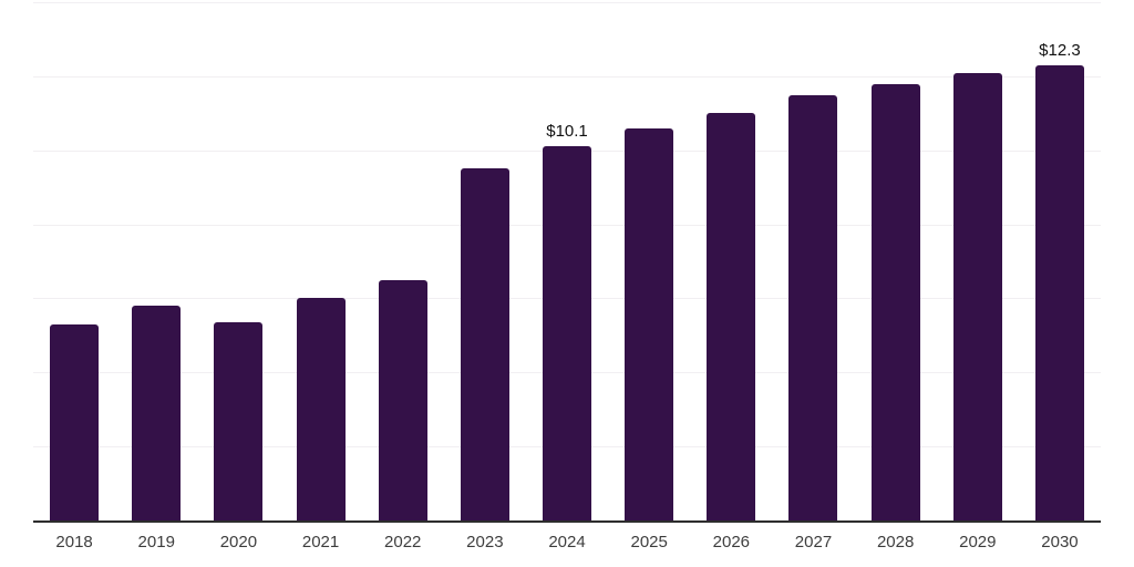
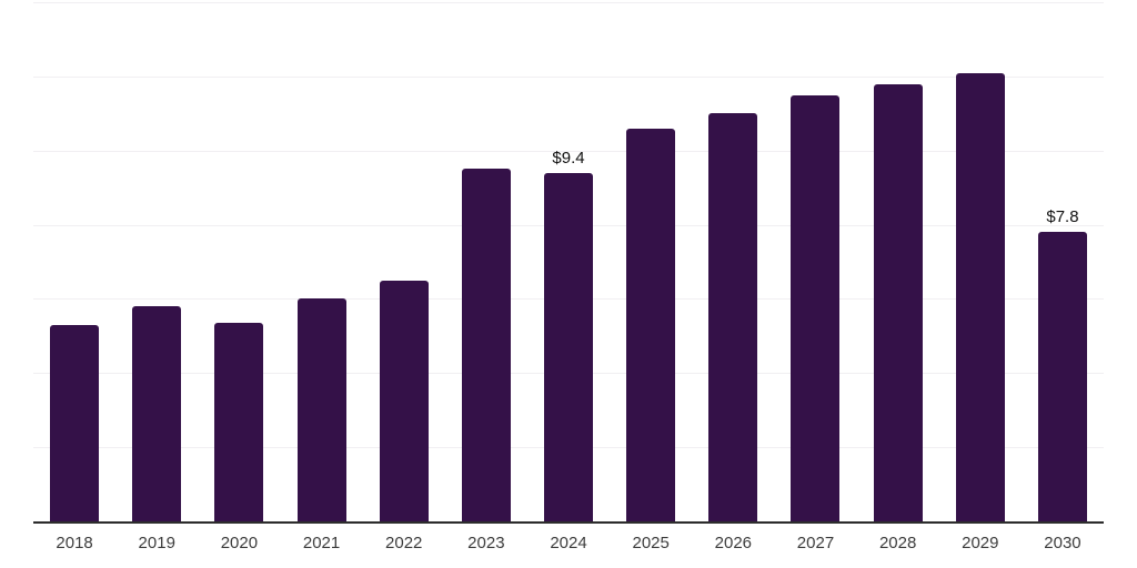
2024: $10.1 -> $9.4
2030: $12.3 -> $7.8
